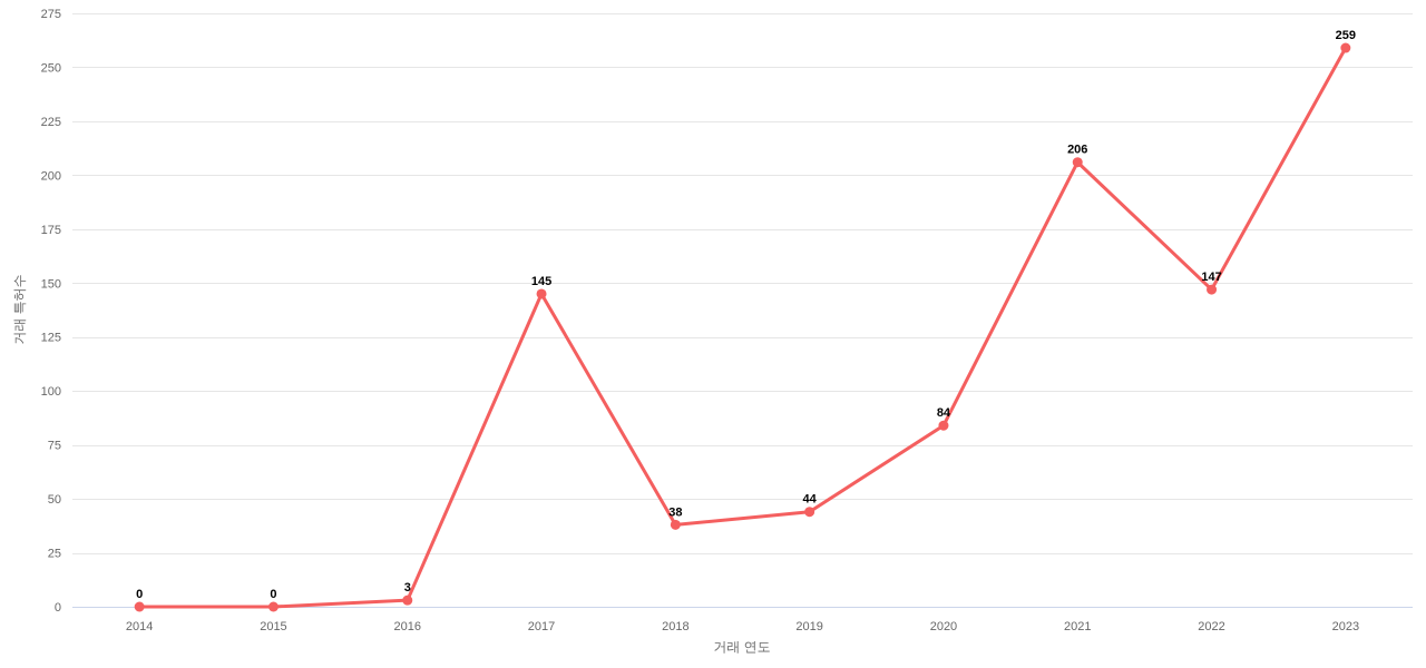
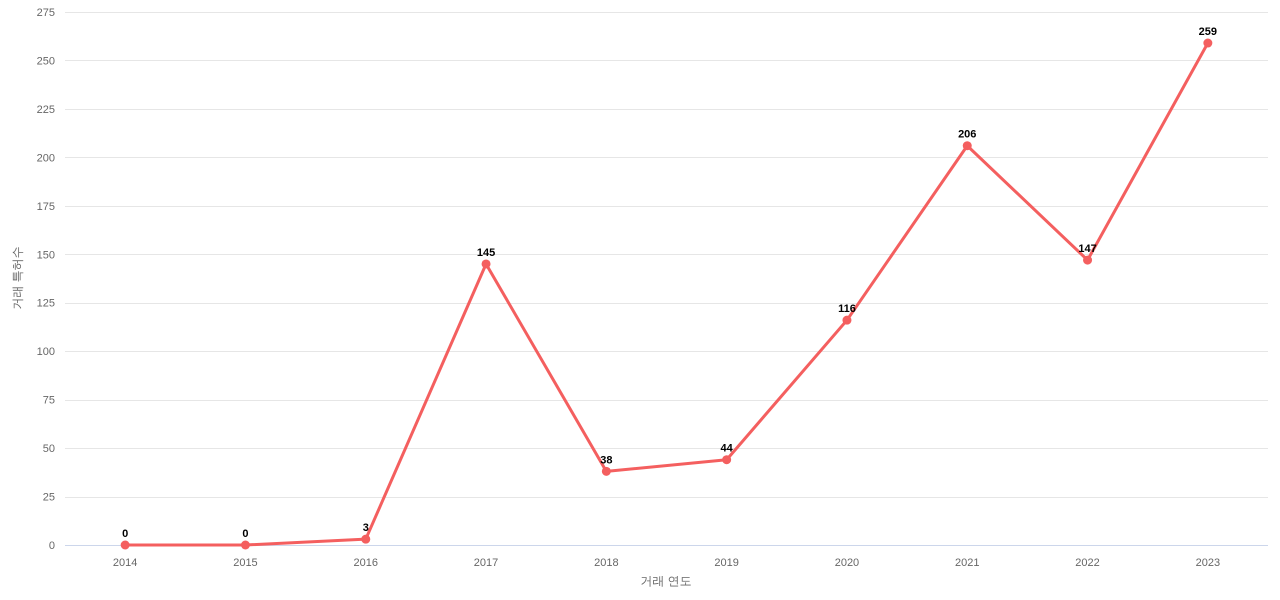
2020: 84 -> 116
